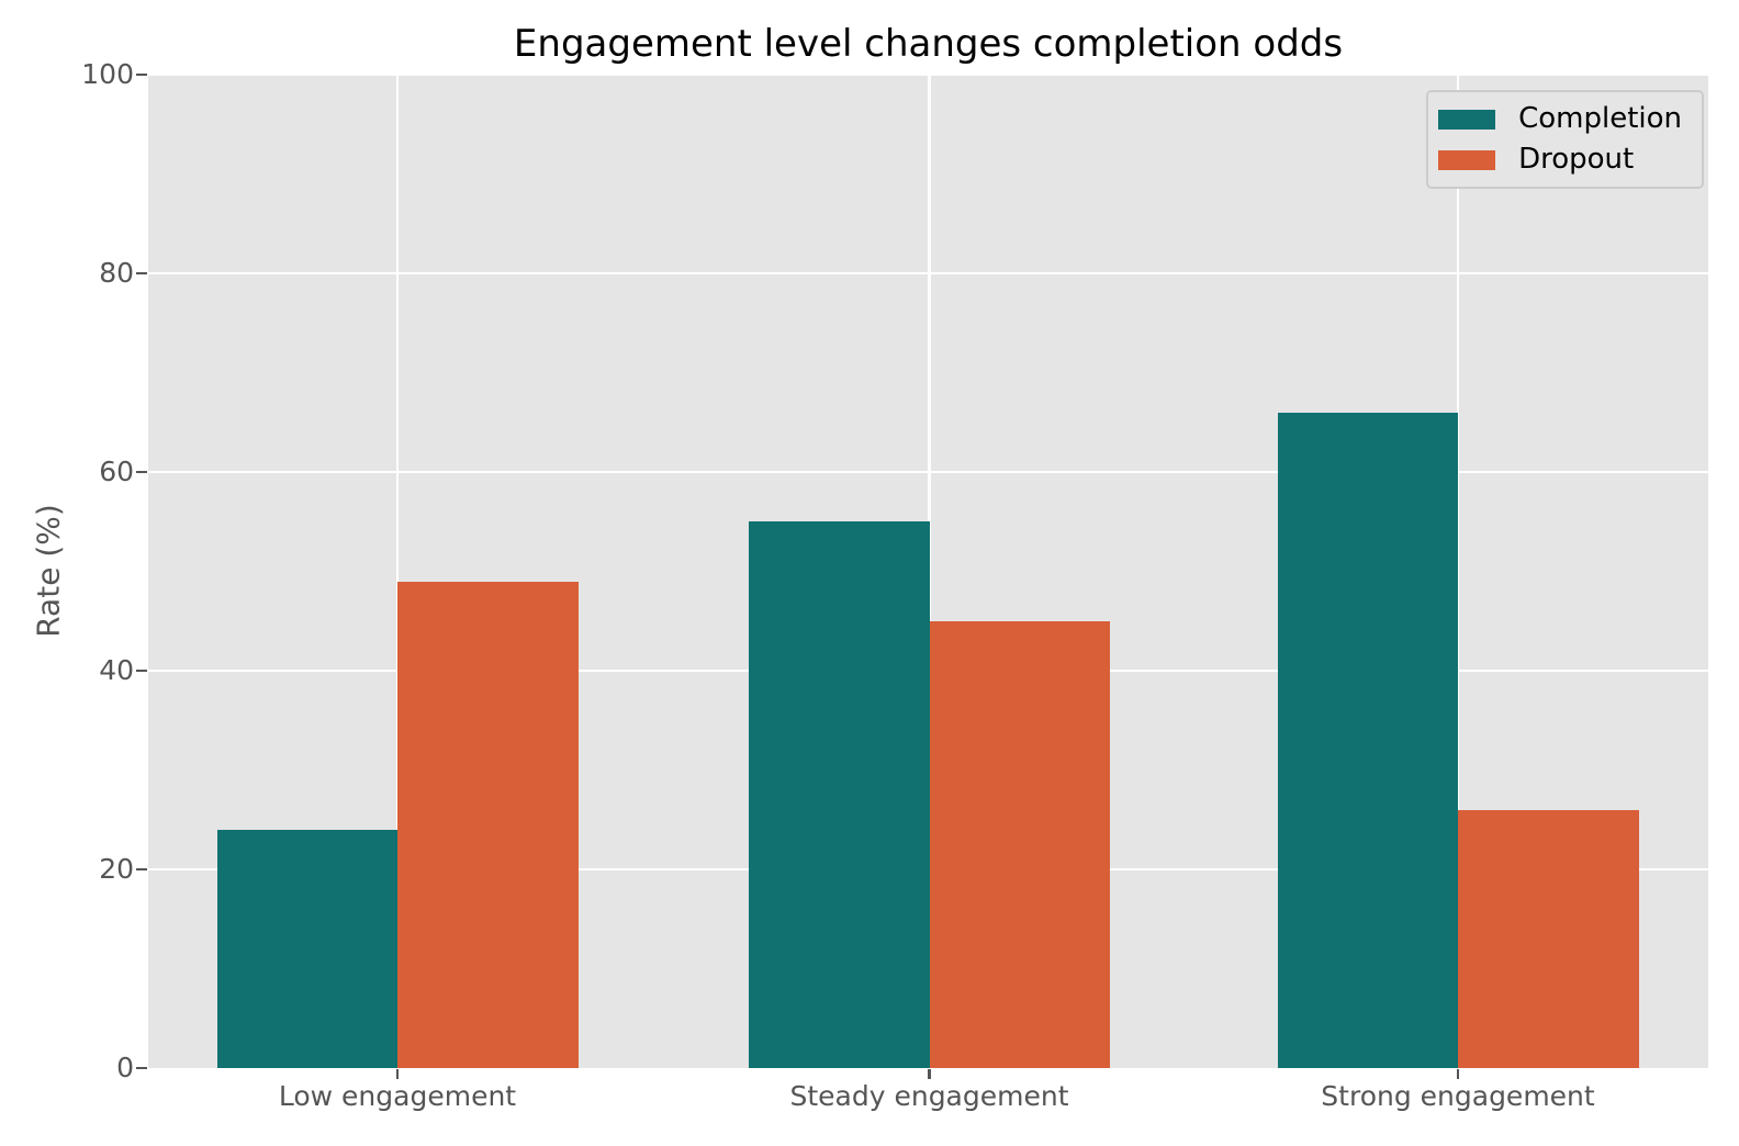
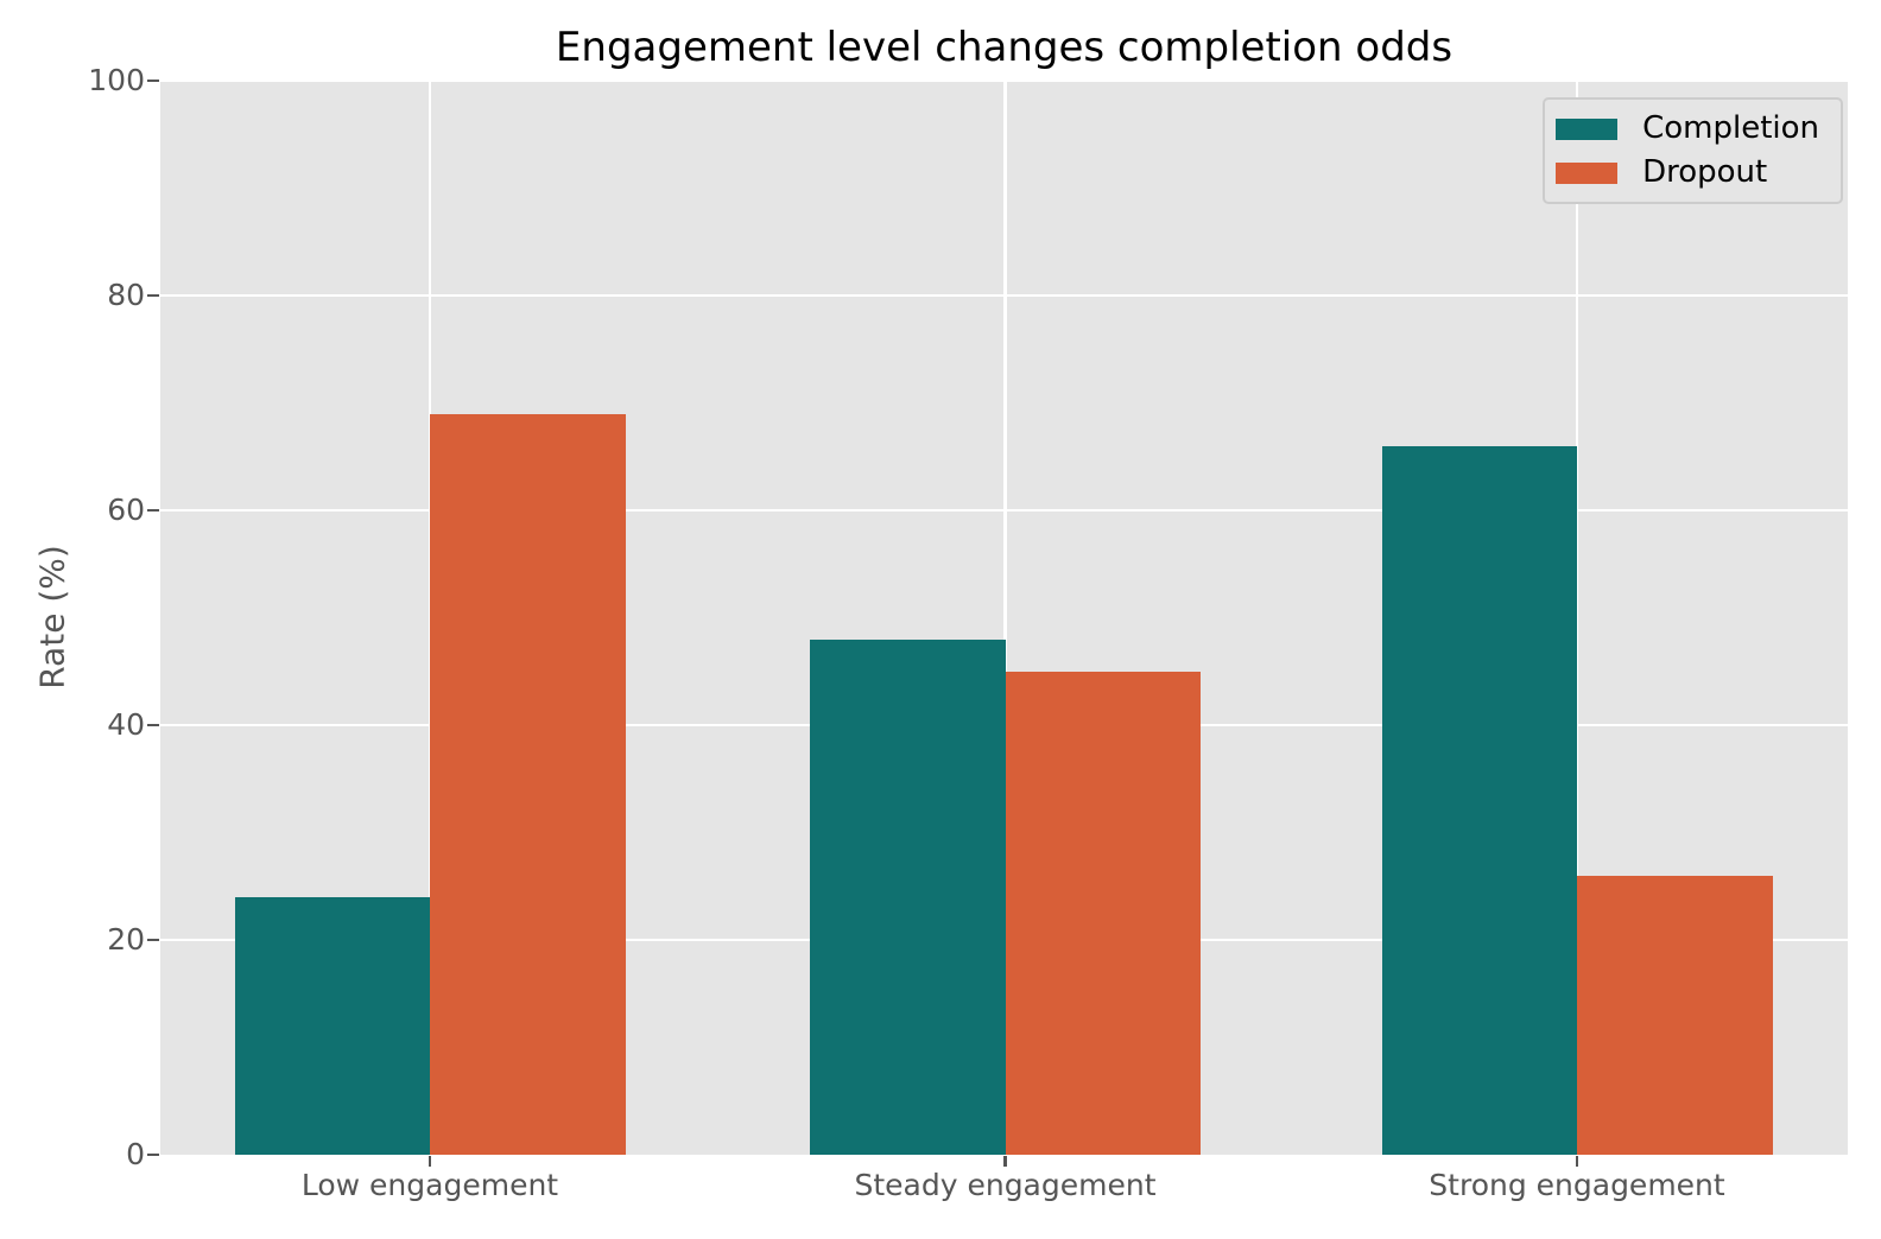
Dropout/Low engagement: 49 -> 69
Completion/Steady engagement: 55 -> 48
